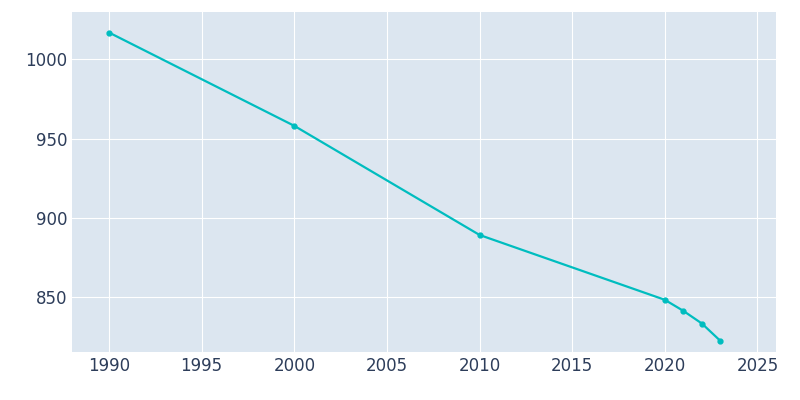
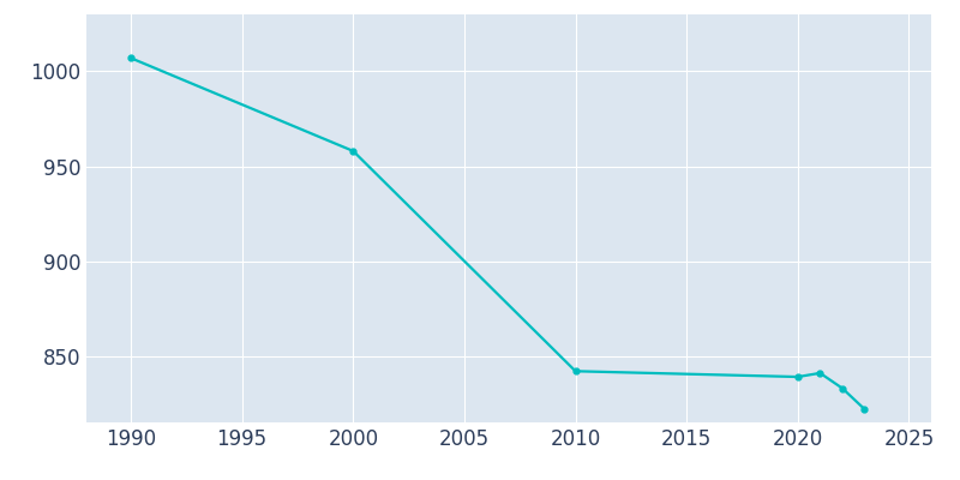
1990: 1017 -> 1007
2010: 889 -> 842
2020: 848 -> 839
